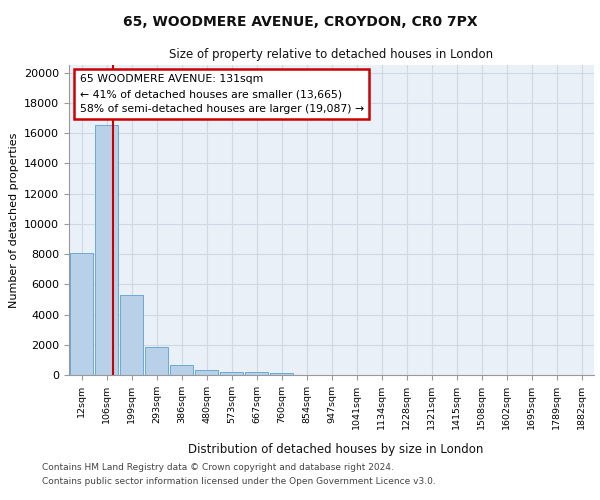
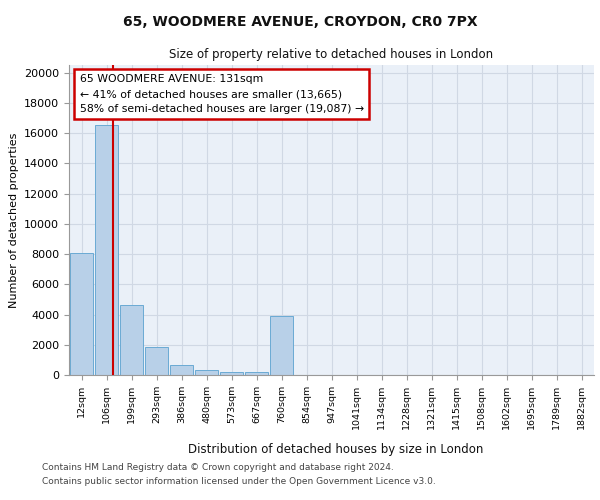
199sqm: 5300 -> 4600
760sqm: 200 -> 3900
